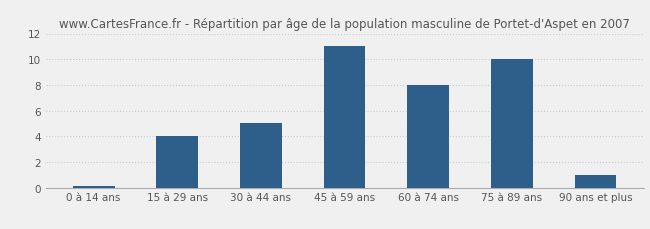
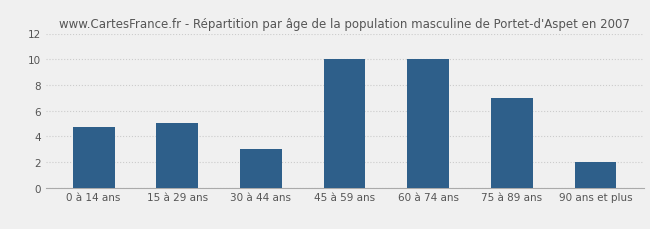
0 à 14 ans: 0.1 -> 4.7
15 à 29 ans: 4.0 -> 5.0
30 à 44 ans: 5.0 -> 3.0
45 à 59 ans: 11.0 -> 10.0
60 à 74 ans: 8.0 -> 10.0
75 à 89 ans: 10.0 -> 7.0
90 ans et plus: 1.0 -> 2.0
